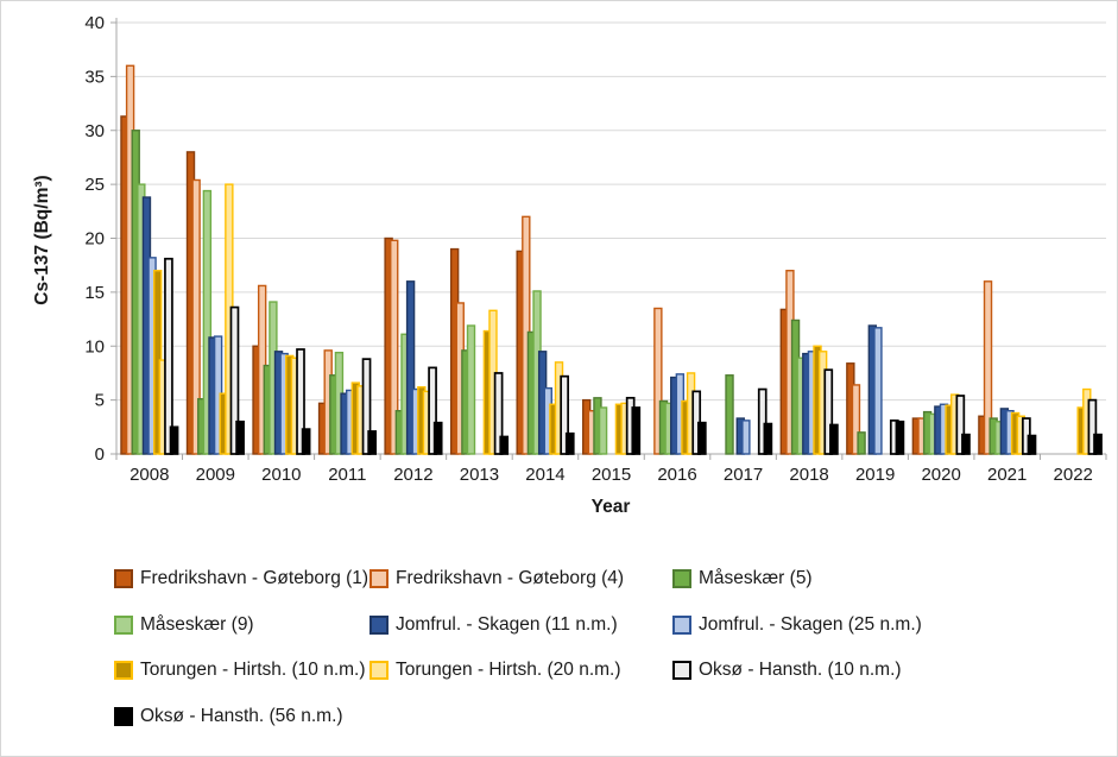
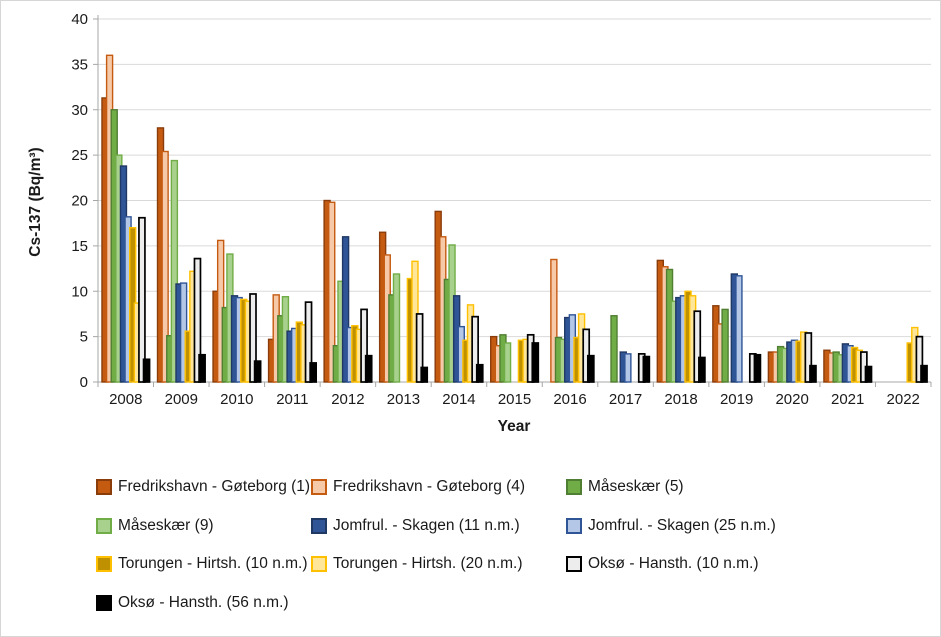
Torungen - Hirtsh. (20 n.m.)/2009: 25 -> 12
Fredrikshavn - Gøteborg (1)/2013: 19 -> 16
Fredrikshavn - Gøteborg (4)/2014: 22 -> 16
Oksø - Hansth. (10 n.m.)/2017: 6 -> 3
Fredrikshavn - Gøteborg (4)/2018: 17 -> 13
Måseskær (5)/2019: 2 -> 8
Fredrikshavn - Gøteborg (4)/2021: 16 -> 3
